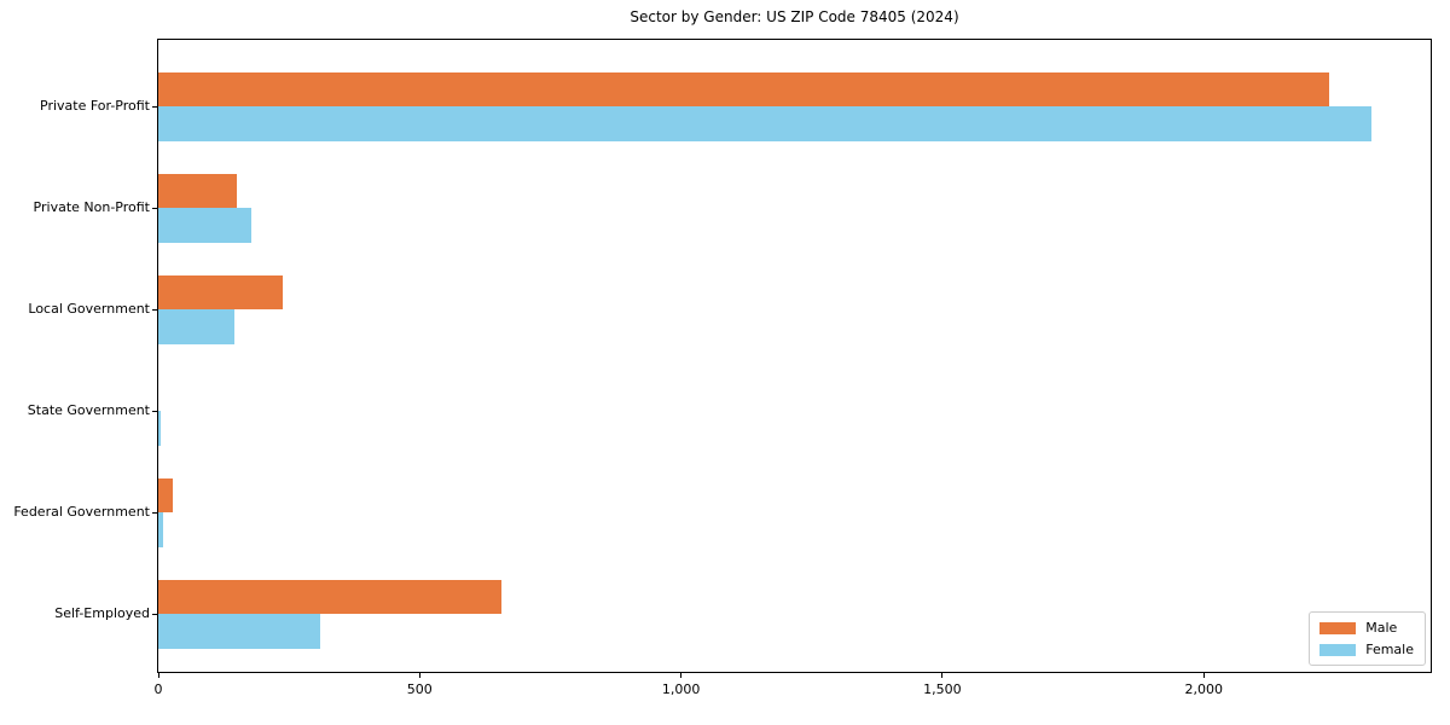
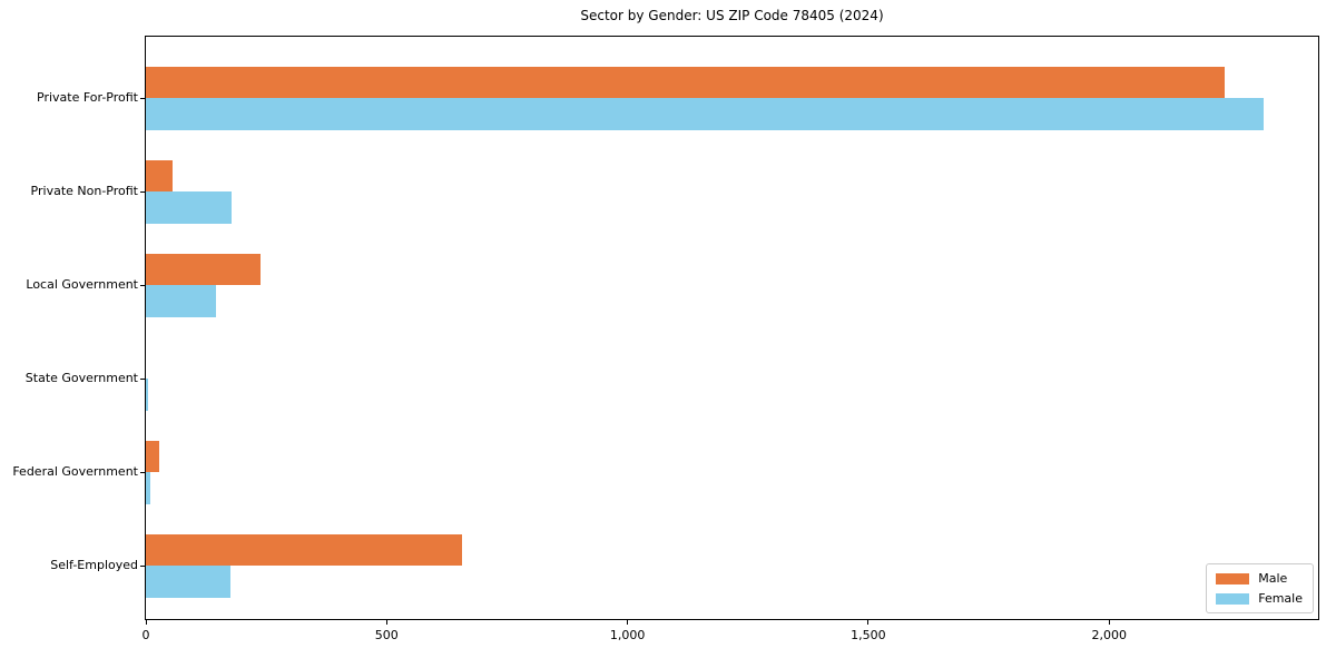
Male/Private Non-Profit: 150 -> 60
Female/Self-Employed: 310 -> 180
